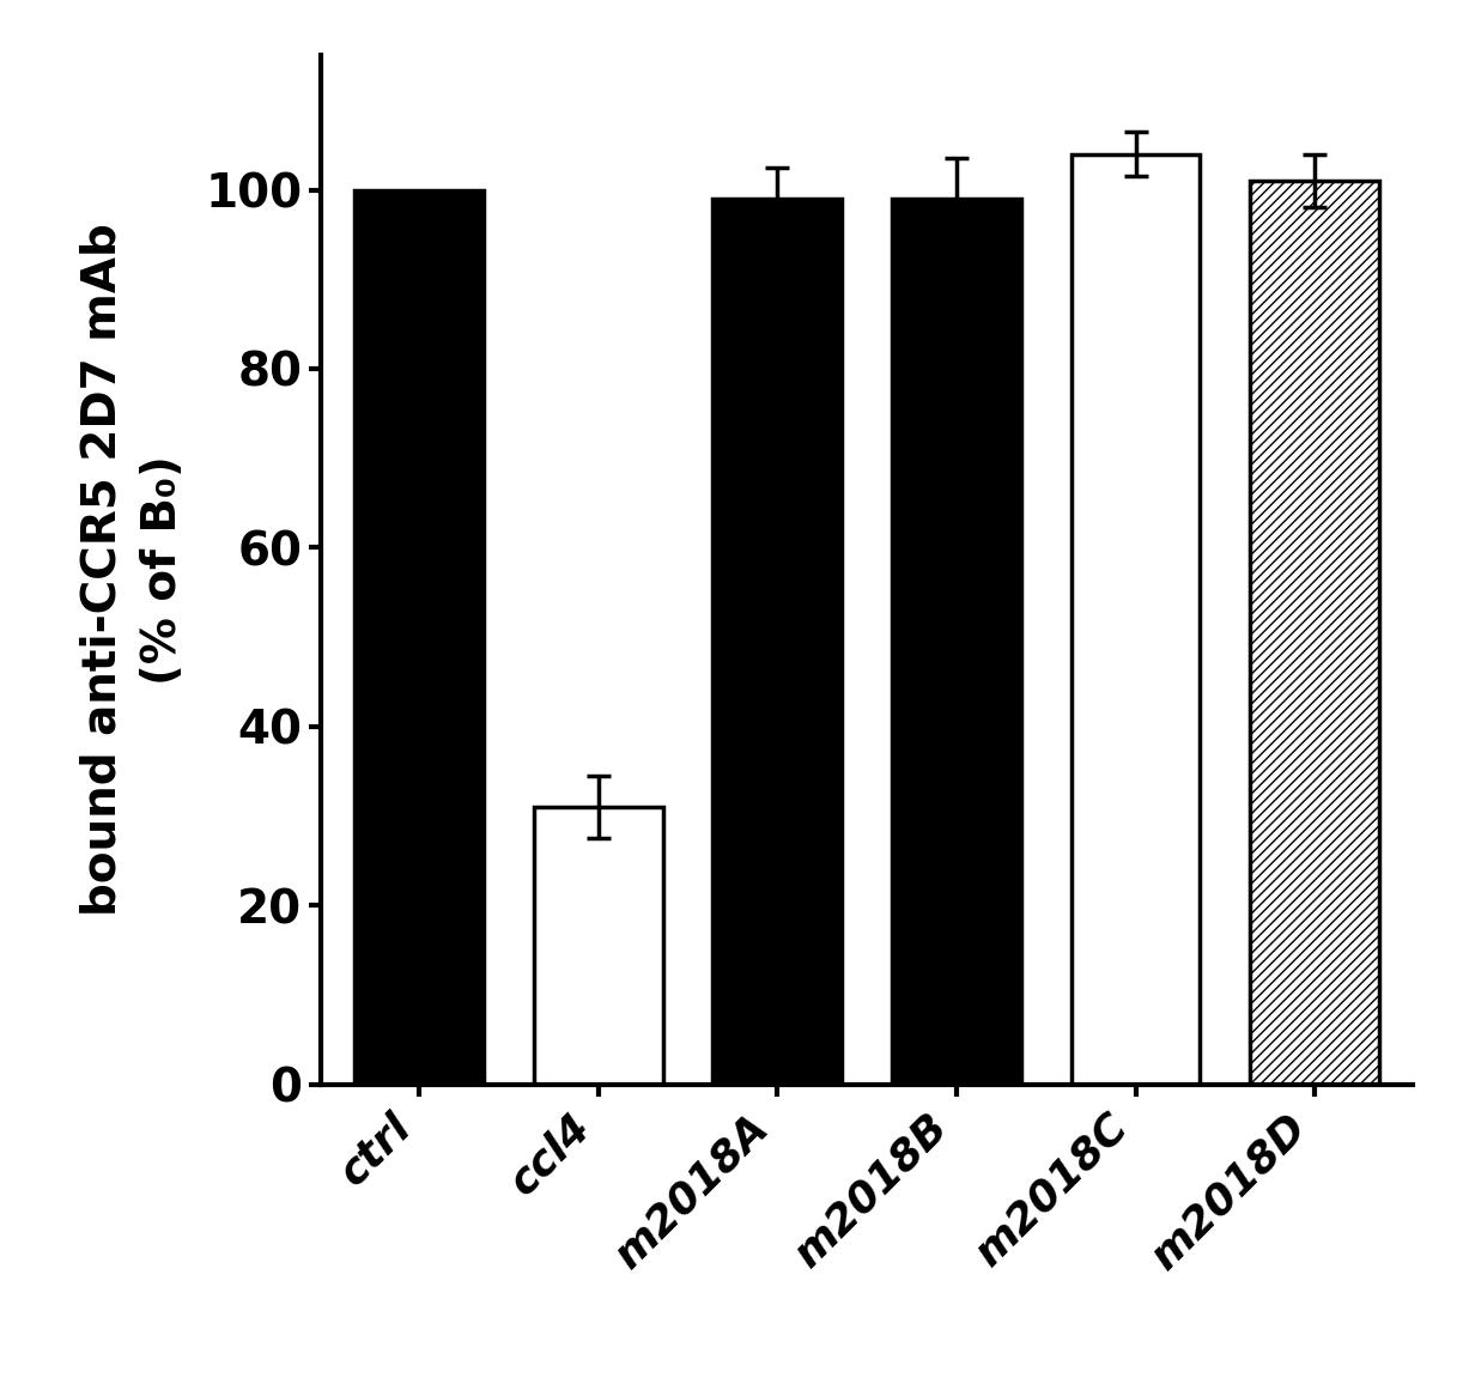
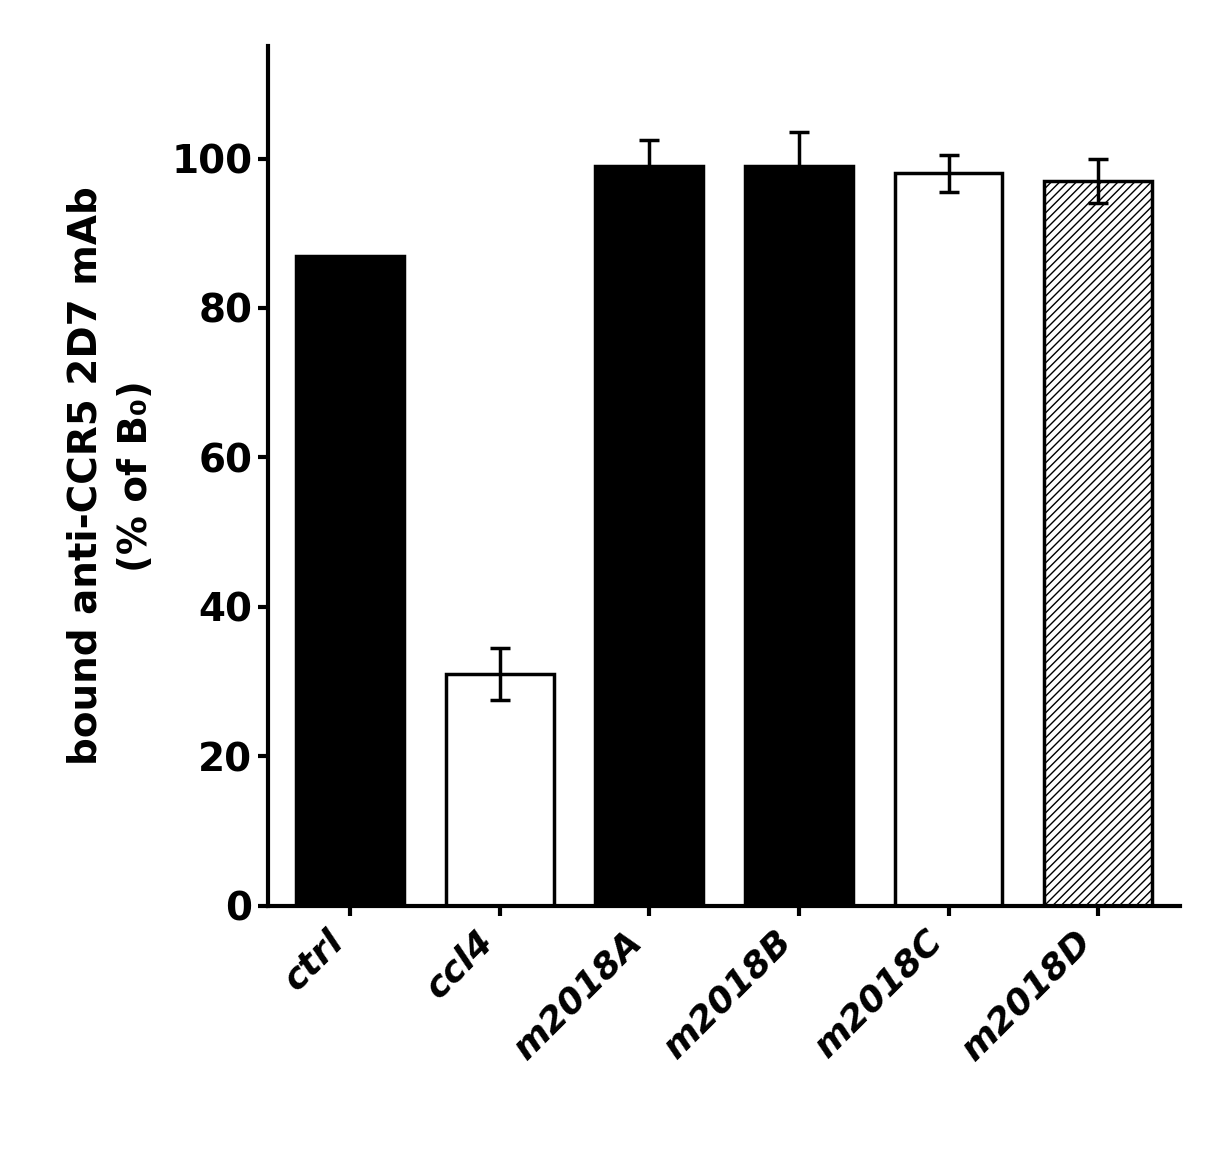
ctrl: 100 -> 87
m2018C: 104 -> 98
m2018D: 101 -> 97
